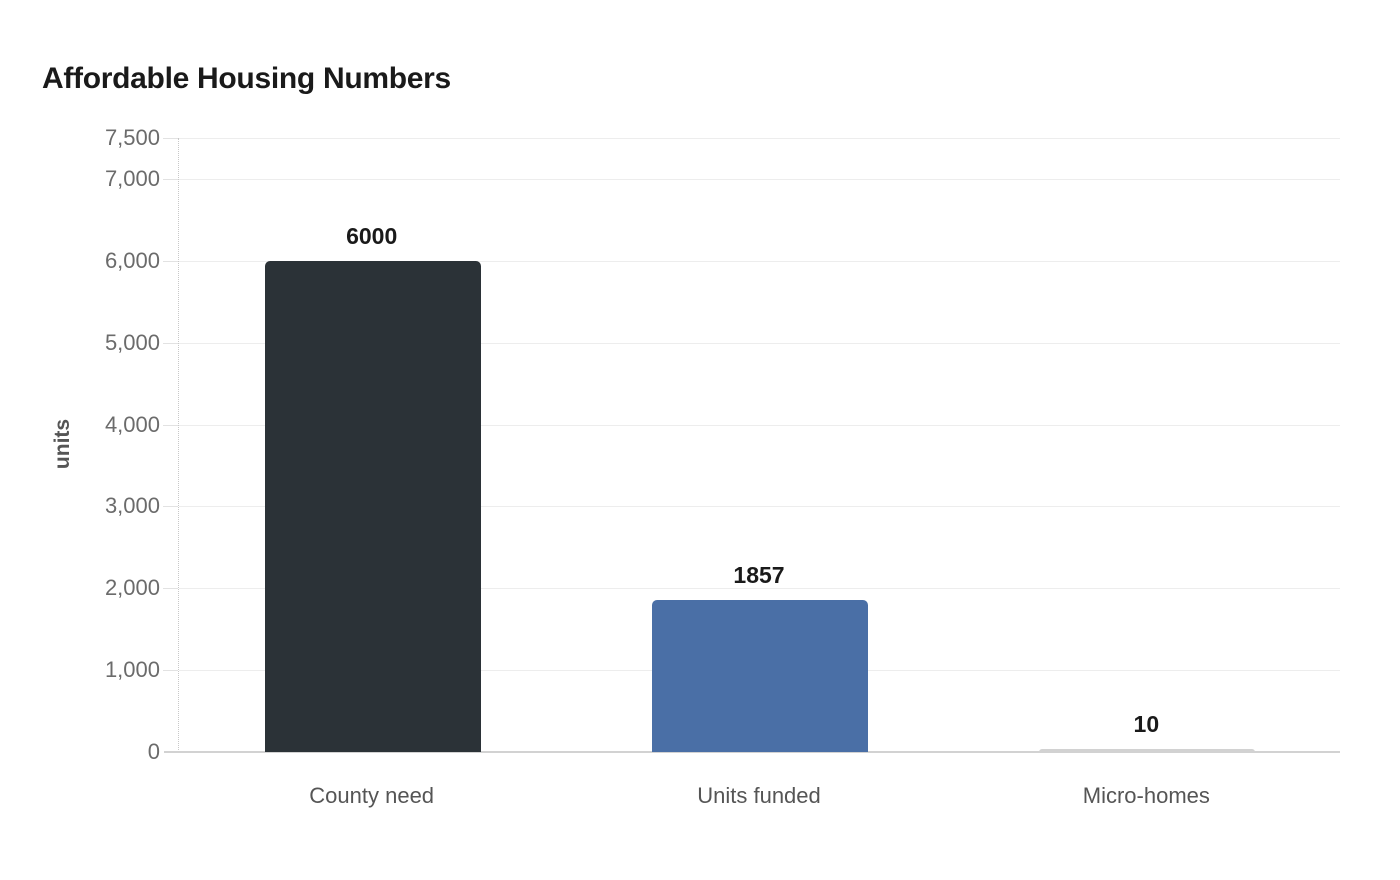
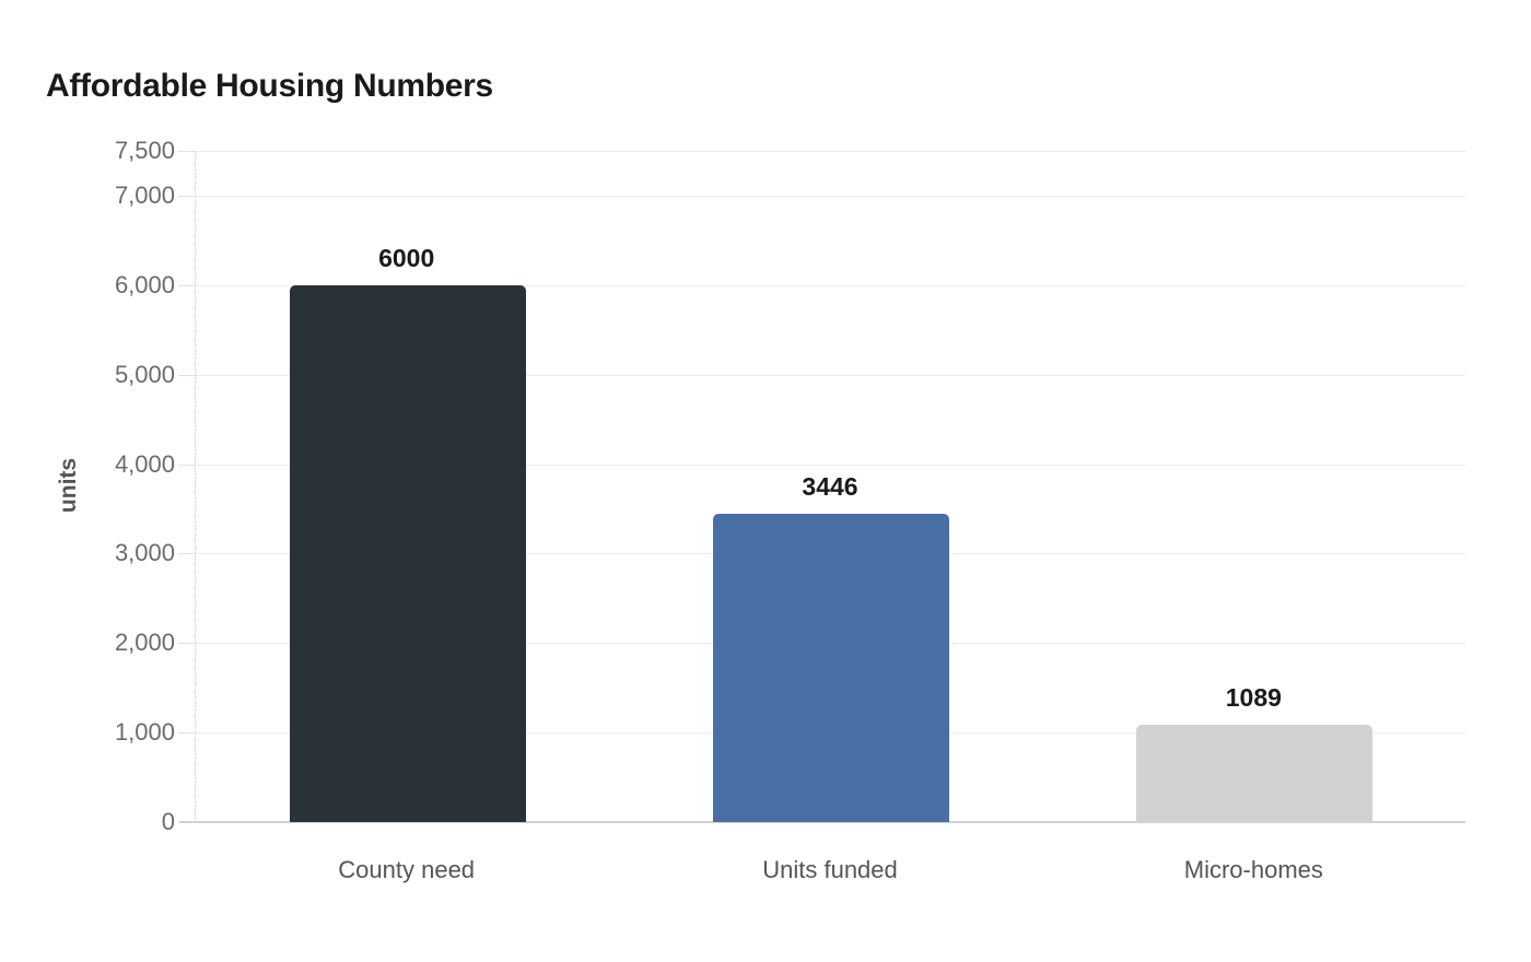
Units funded: 1857 -> 3446
Micro-homes: 10 -> 1089
